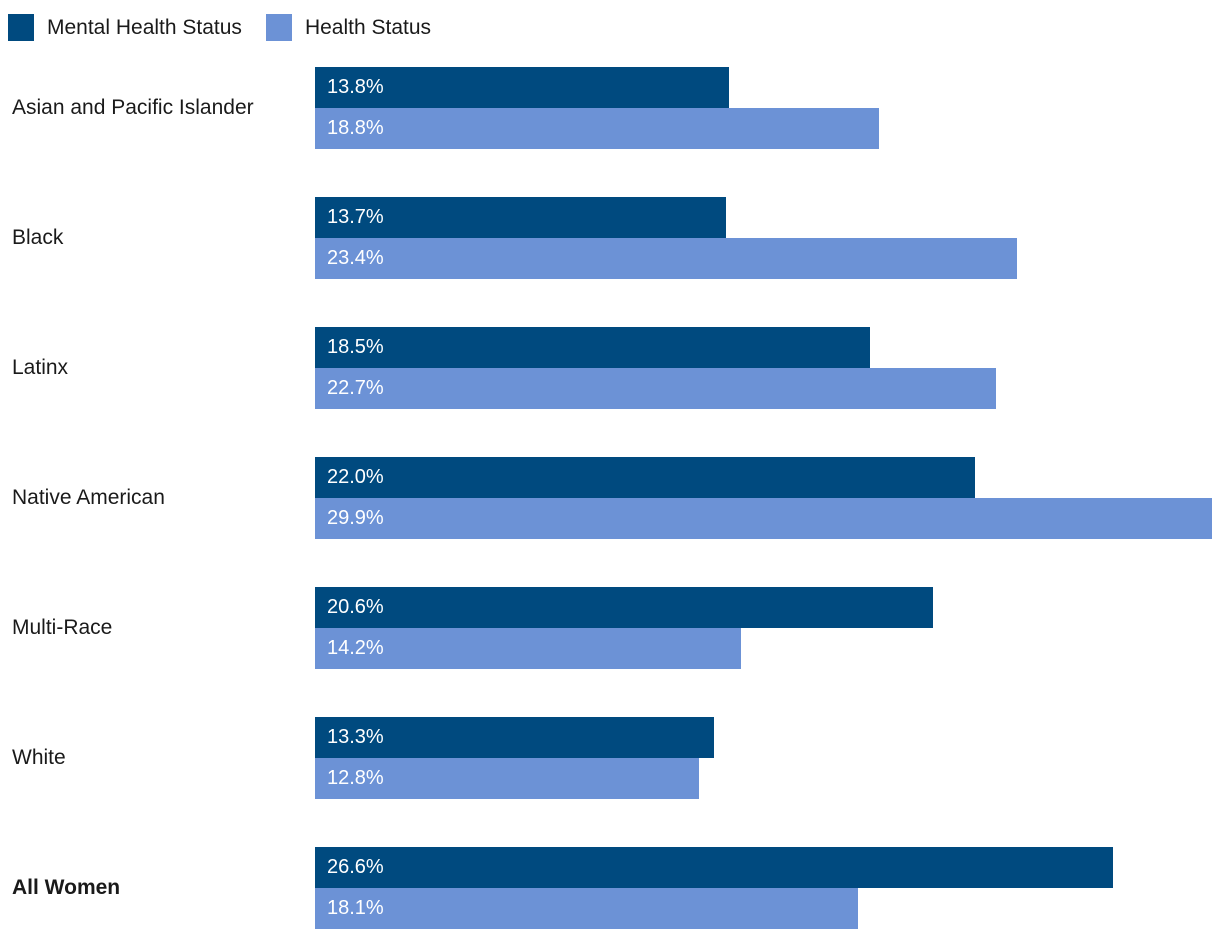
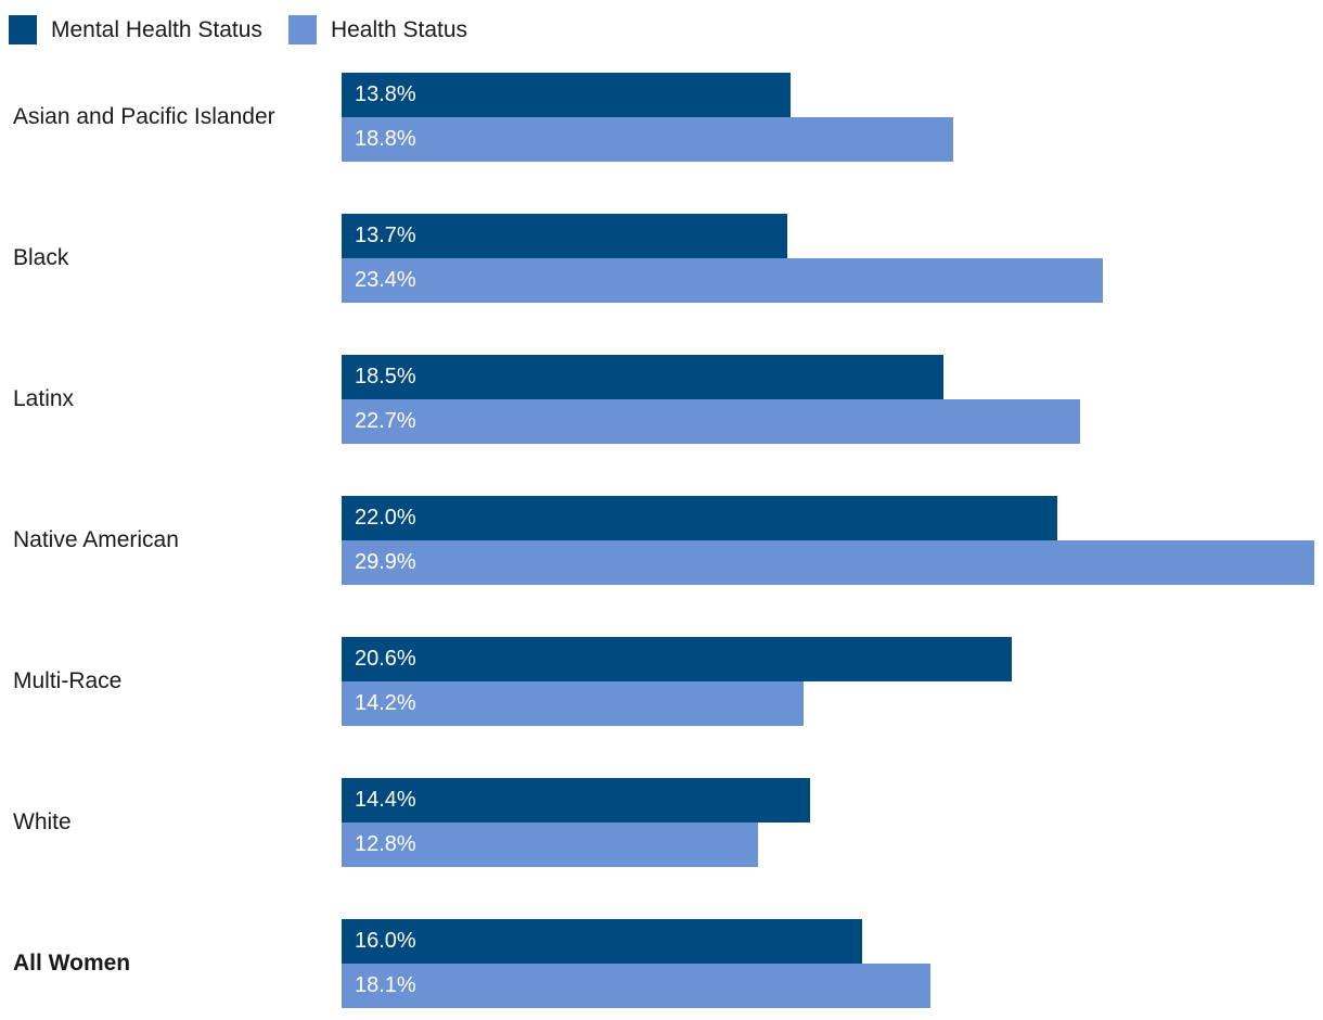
Mental Health Status/White: 13.3% -> 14.4%
Mental Health Status/All Women: 26.6% -> 16.0%
